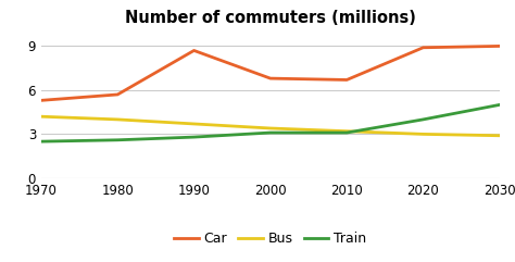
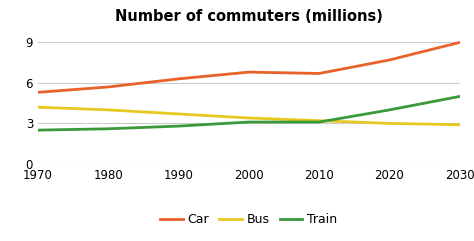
Car/1990: 8.7 -> 6.3
Car/2020: 8.9 -> 7.7
